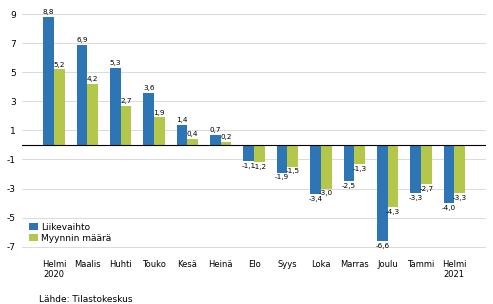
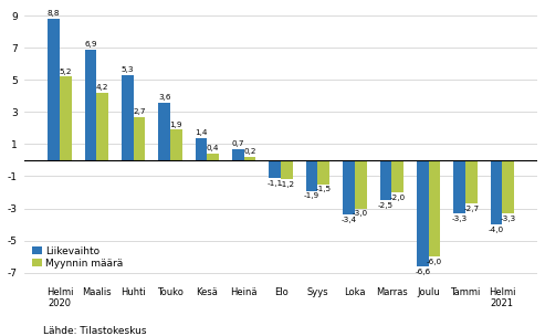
Myynnin määrä/Marras: -1,3 -> -2,0
Myynnin määrä/Joulu: -4,3 -> -6,0
